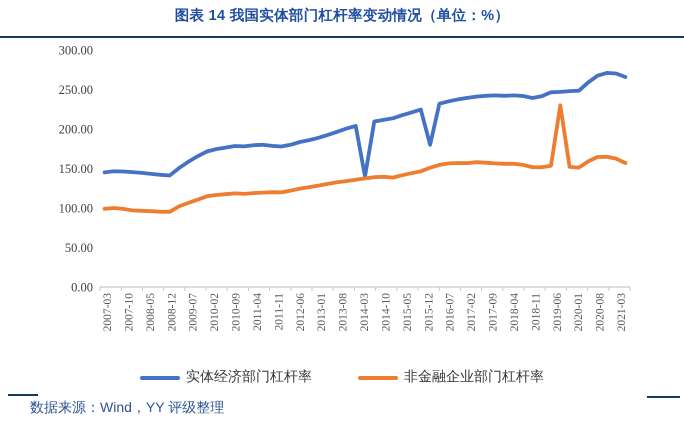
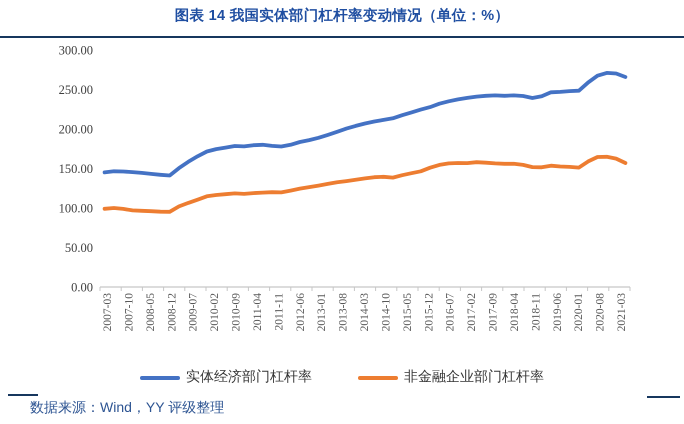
实体经济部门杠杆率/2014-03: 140 -> 210
实体经济部门杠杆率/2015-12: 180 -> 230
非金融企业部门杠杆率/2019-06: 230 -> 150
